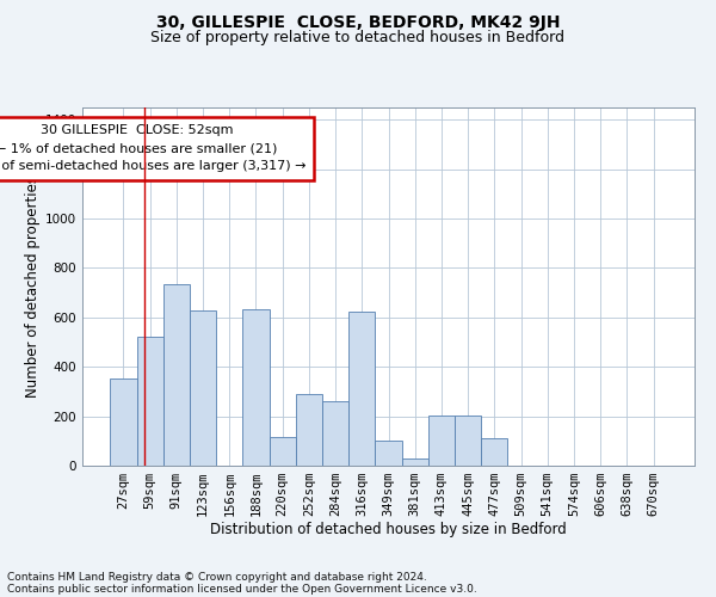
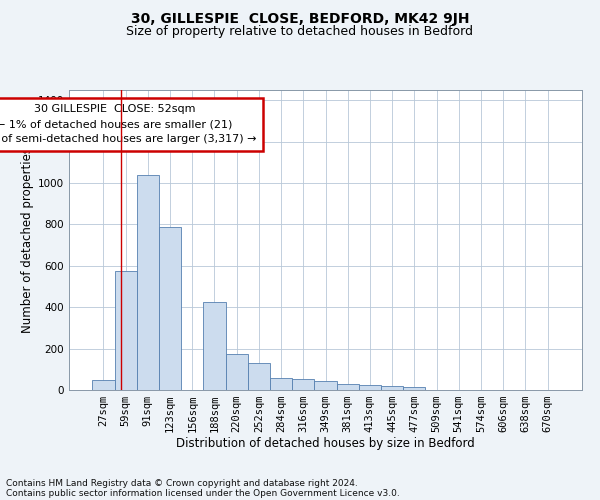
27sqm: 355 -> 50
59sqm: 520 -> 575
91sqm: 735 -> 1040
123sqm: 630 -> 790
188sqm: 635 -> 425
220sqm: 115 -> 175
252sqm: 290 -> 130
284sqm: 260 -> 60
316sqm: 625 -> 55
349sqm: 100 -> 45
413sqm: 205 -> 25
445sqm: 205 -> 20
477sqm: 110 -> 15
